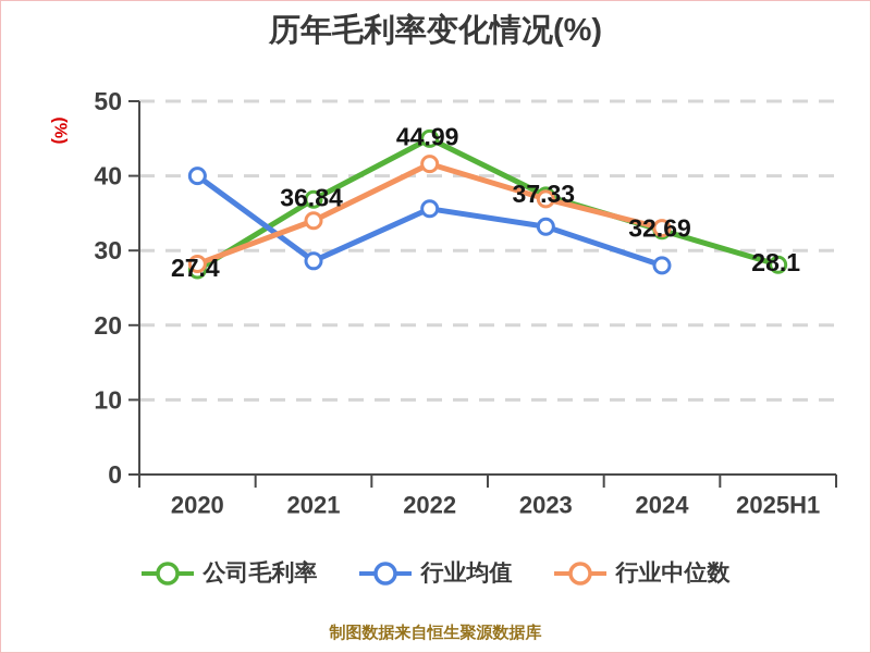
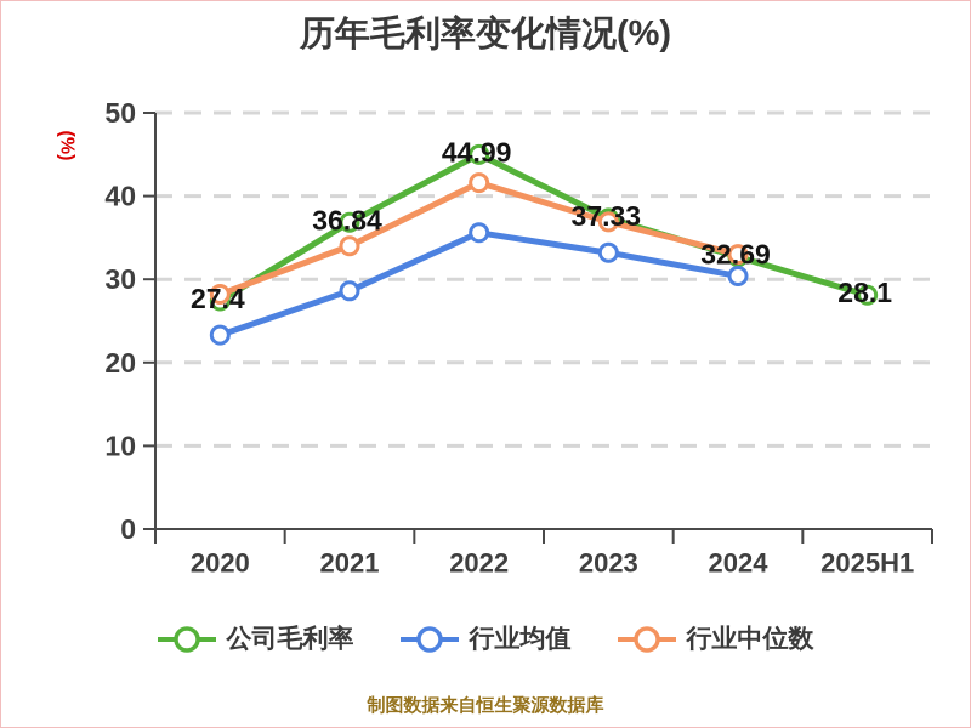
行业均值/2020: 40 -> 23
行业均值/2024: 28 -> 30
